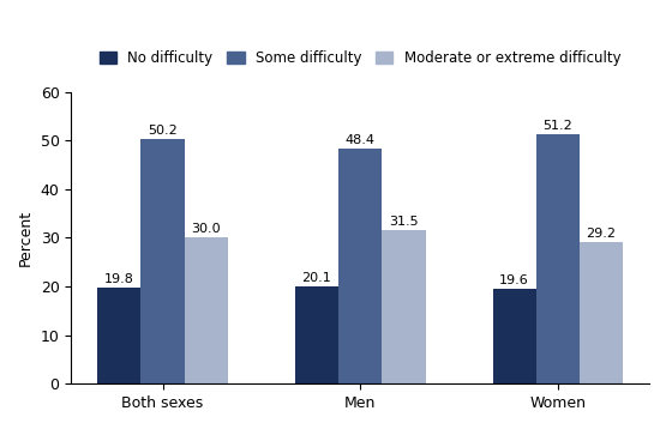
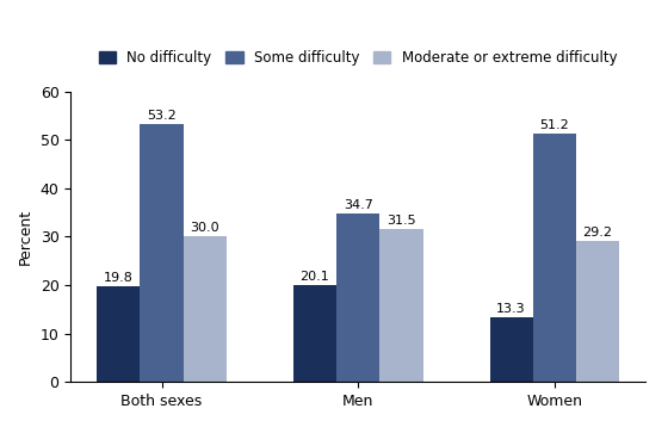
Some difficulty/Both sexes: 50.2 -> 53.2
Some difficulty/Men: 48.4 -> 34.7
No difficulty/Women: 19.6 -> 13.3
